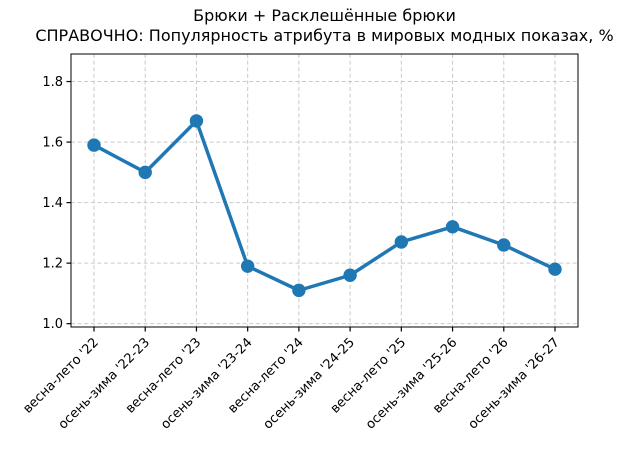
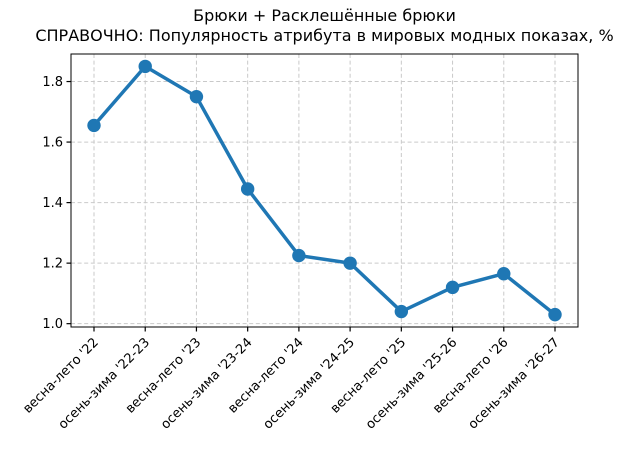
весна-лето '22: 1.59 -> 1.66
осень-зима '22-23: 1.50 -> 1.85
весна-лето '23: 1.67 -> 1.75
осень-зима '23-24: 1.19 -> 1.45
весна-лето '24: 1.11 -> 1.23
осень-зима '24-25: 1.16 -> 1.20
весна-лето '25: 1.27 -> 1.04
осень-зима '25-26: 1.32 -> 1.12
весна-лето '26: 1.26 -> 1.17
осень-зима '26-27: 1.18 -> 1.03
